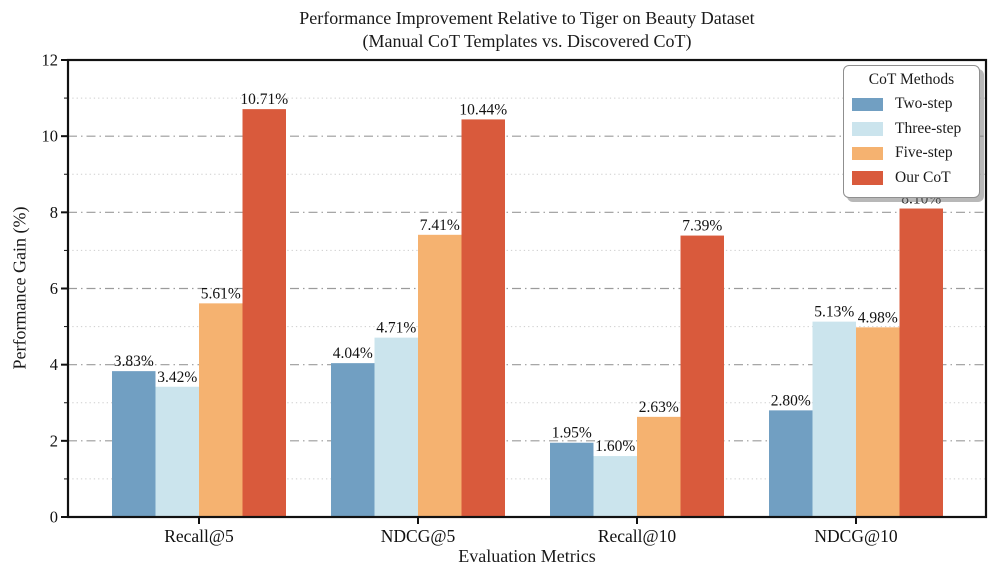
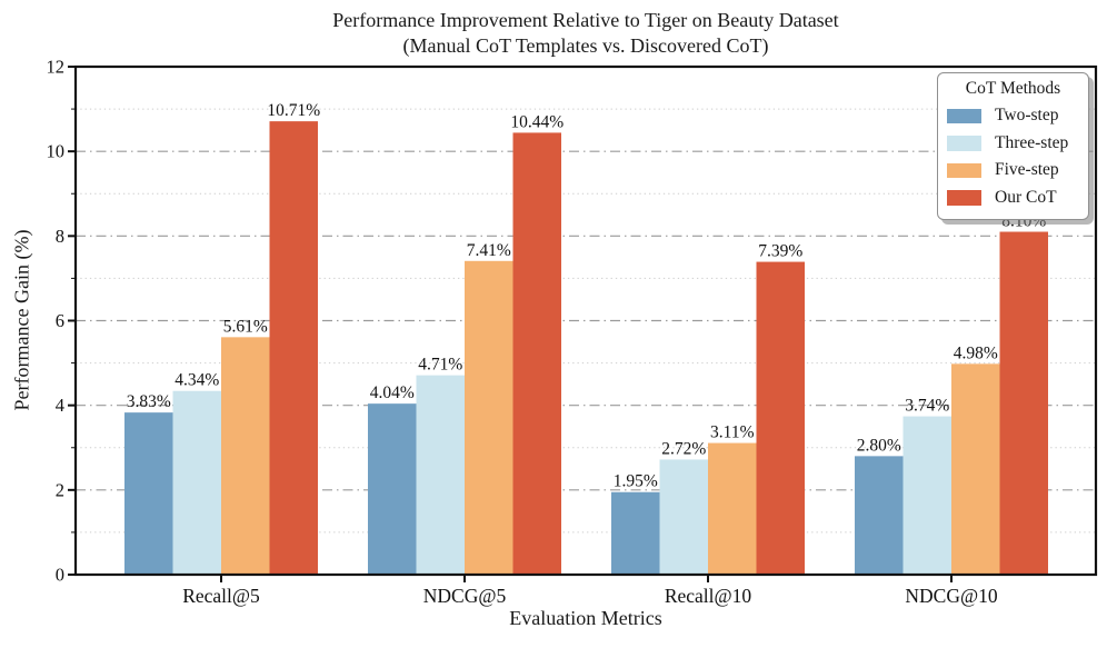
Three-step/Recall@5: 3.42% -> 4.34%
Three-step/Recall@10: 1.60% -> 2.72%
Five-step/Recall@10: 2.63% -> 3.11%
Three-step/NDCG@10: 5.13% -> 3.74%
